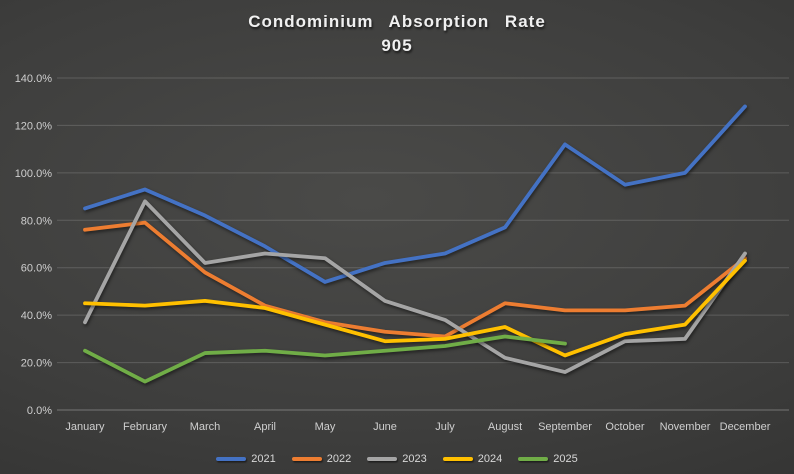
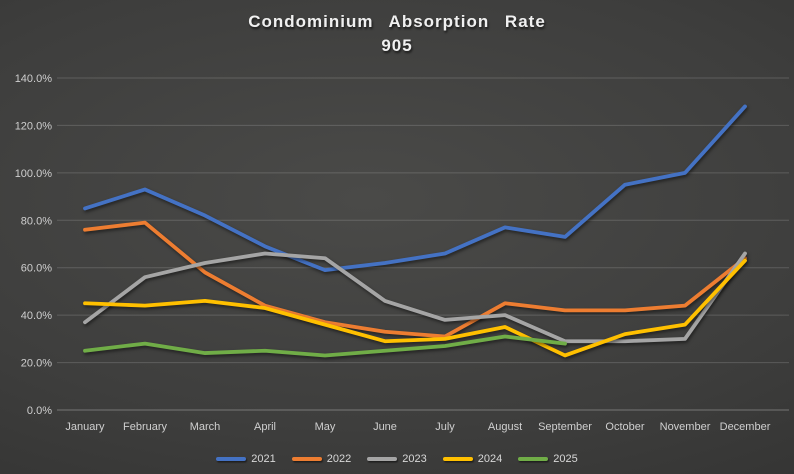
2023/February: 88% -> 56%
2025/February: 12% -> 28%
2021/May: 54% -> 59%
2023/August: 22% -> 40%
2021/September: 112% -> 73%
2023/September: 16% -> 29%
